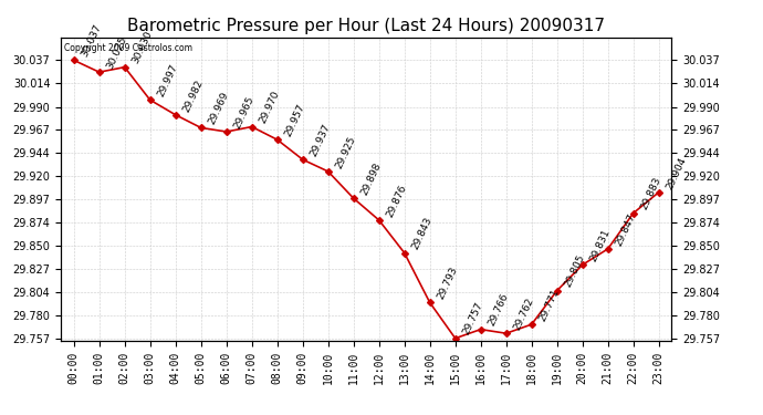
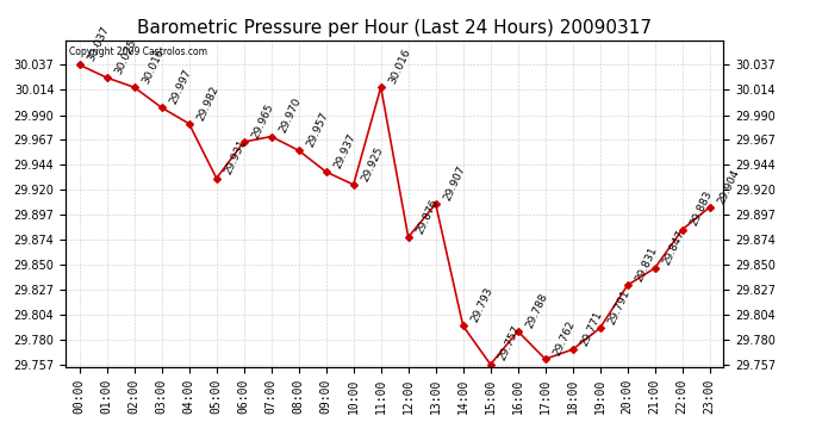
02:00: 30.030 -> 30.016
05:00: 29.969 -> 29.931
11:00: 29.898 -> 30.016
13:00: 29.843 -> 29.907
16:00: 29.766 -> 29.788
19:00: 29.805 -> 29.791
